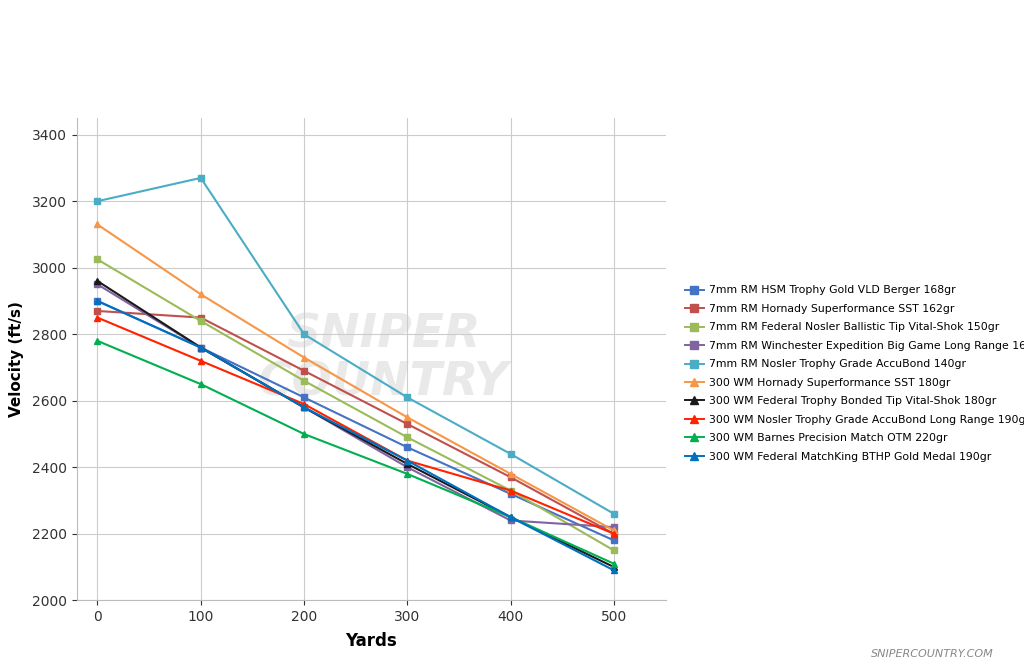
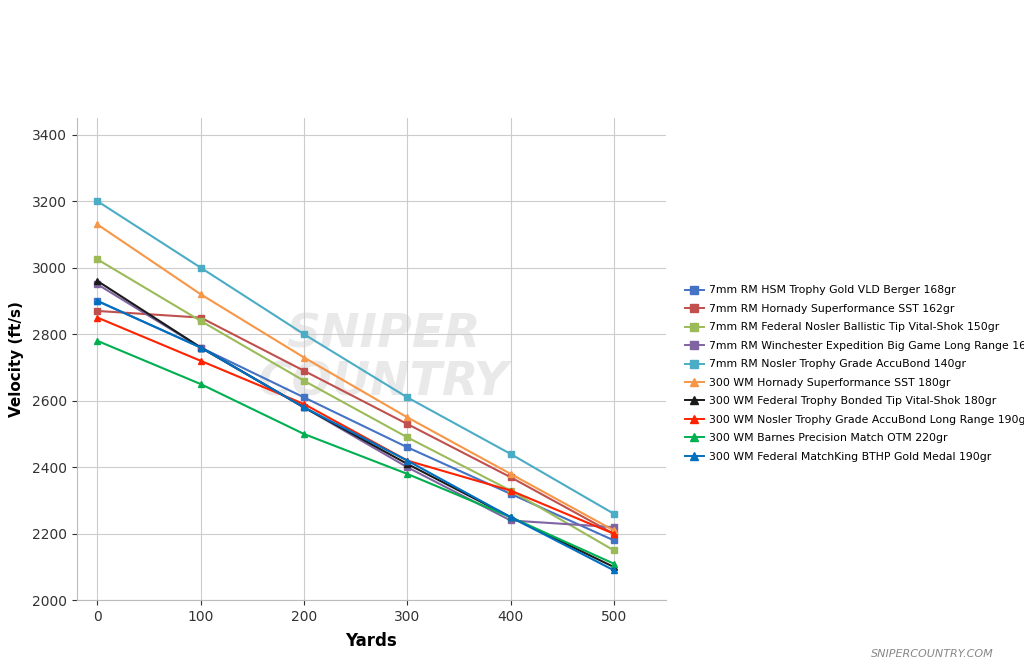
7mm RM Nosler Trophy Grade AccuBond 140gr/100: 3270 -> 3000
